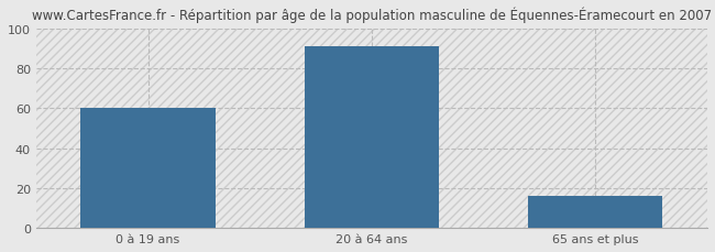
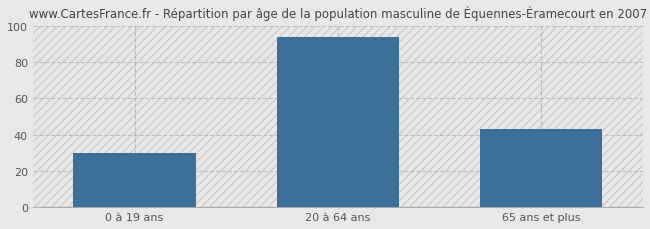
0 à 19 ans: 60 -> 30
20 à 64 ans: 91 -> 94
65 ans et plus: 16 -> 43
